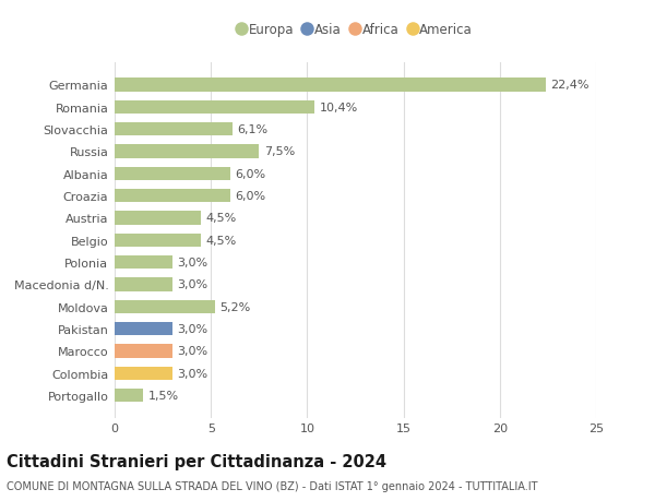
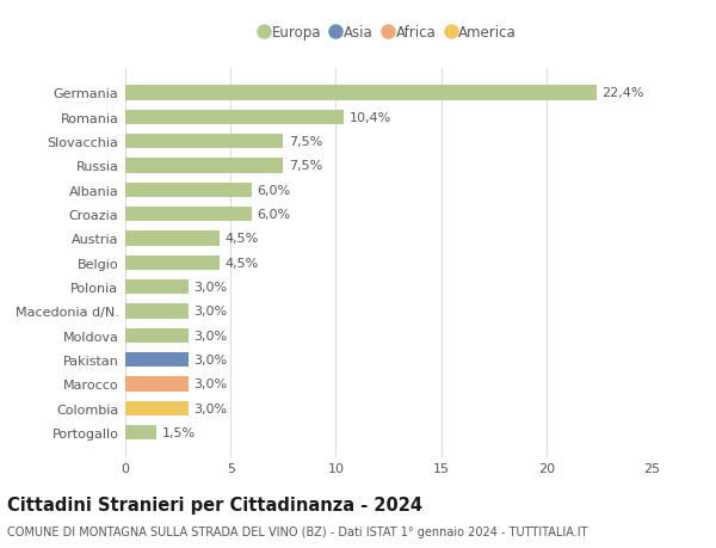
Slovacchia: 6,1% -> 7,5%
Moldova: 5,2% -> 3,0%
